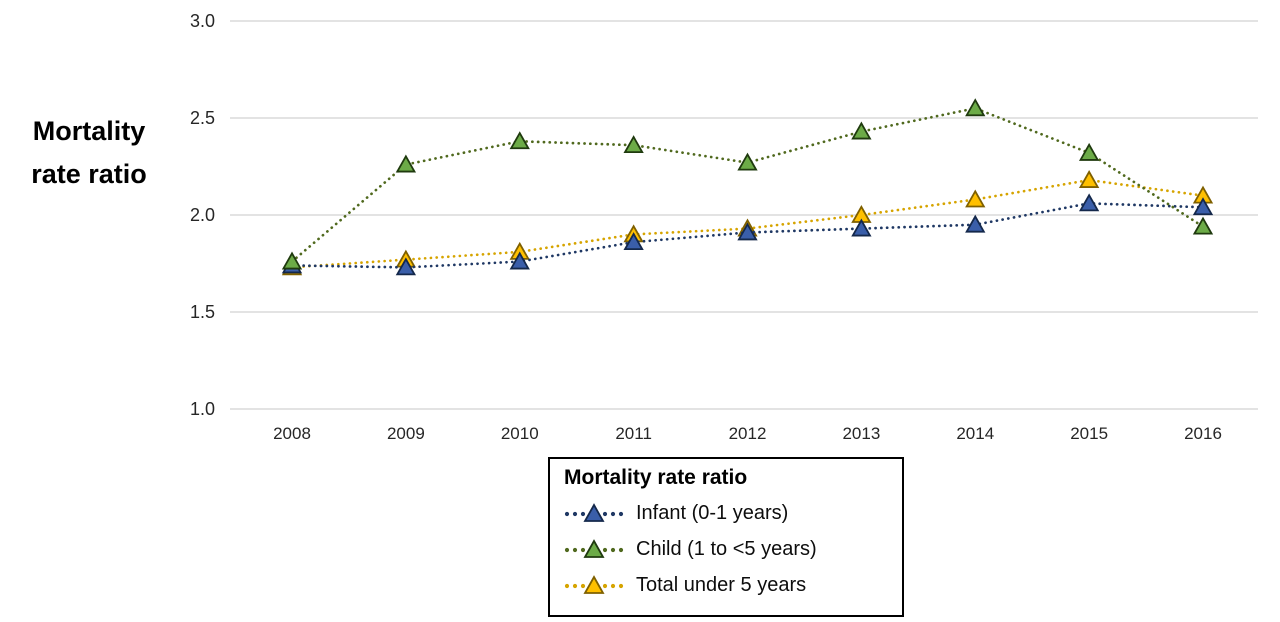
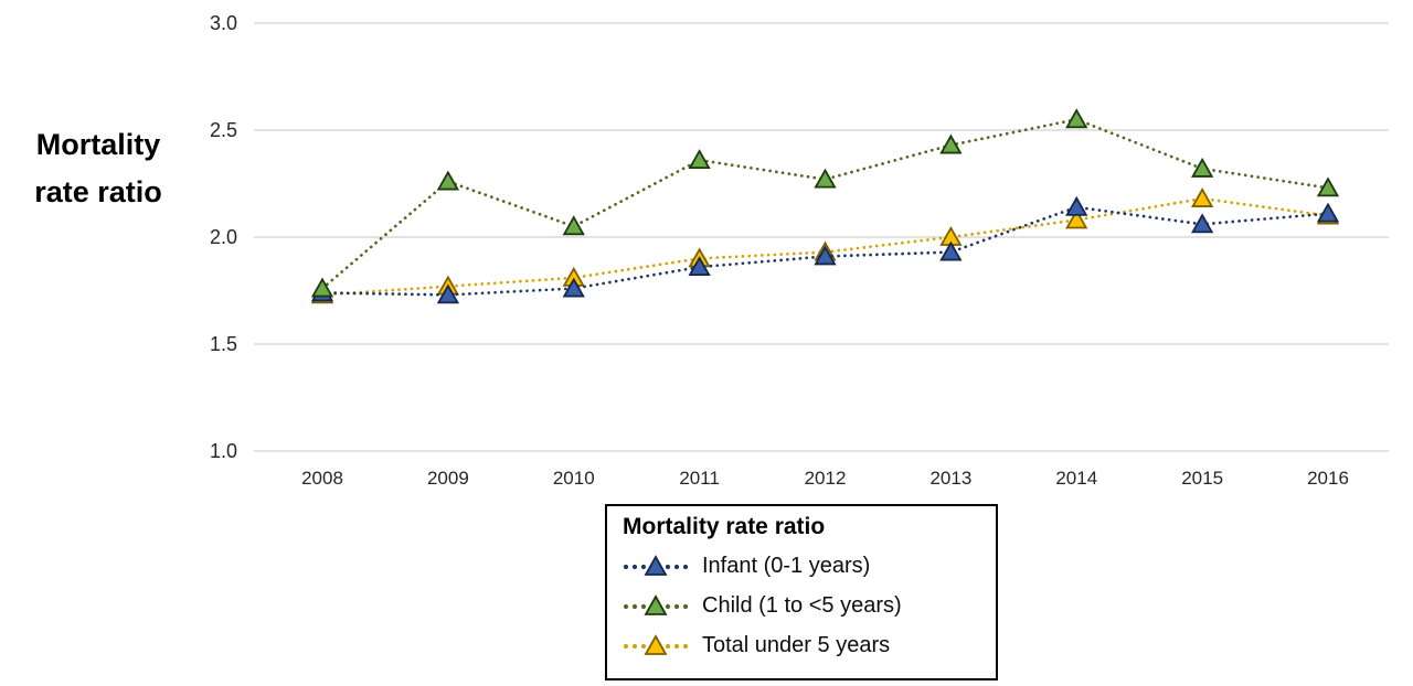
Child (1 to <5 years)/2010: 2.38 -> 2.05
Infant (0-1 years)/2014: 1.95 -> 2.14
Infant (0-1 years)/2016: 2.04 -> 2.11
Child (1 to <5 years)/2016: 1.94 -> 2.23
